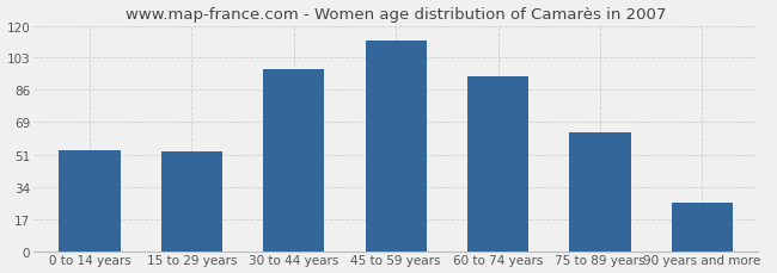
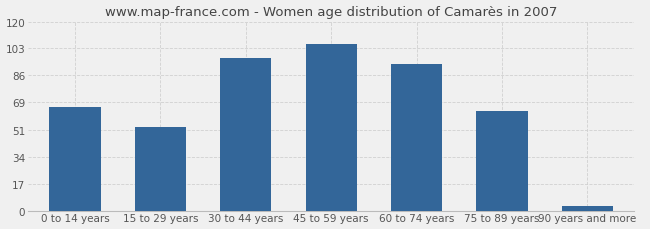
0 to 14 years: 54 -> 66
45 to 59 years: 112 -> 106
90 years and more: 26 -> 3
